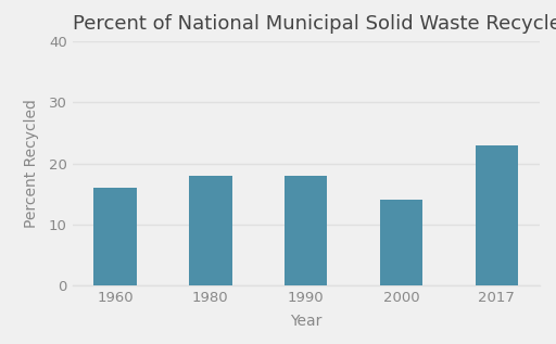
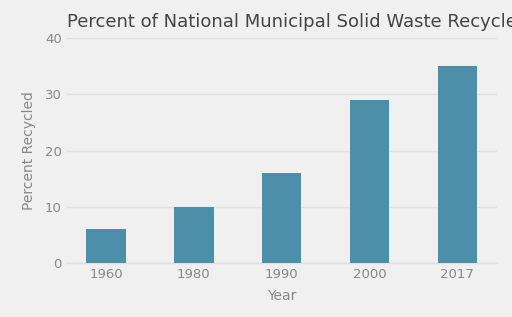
1960: 16 -> 6
1980: 18 -> 10
1990: 18 -> 16
2000: 14 -> 29
2017: 23 -> 35
